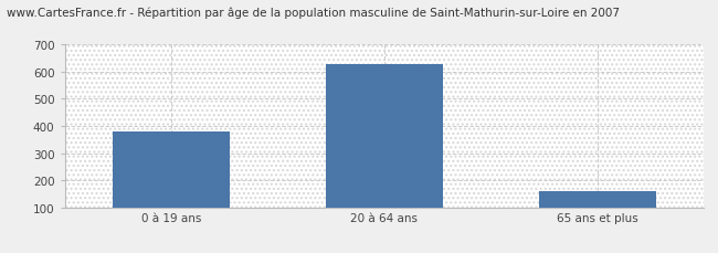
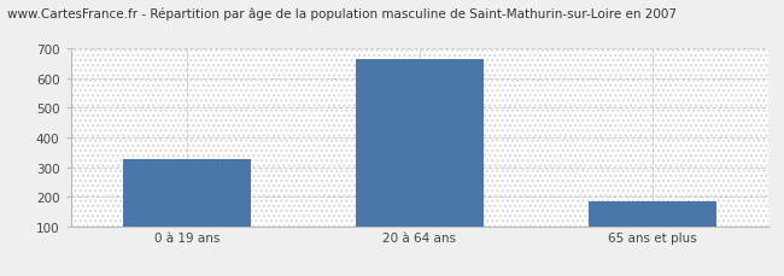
0 à 19 ans: 380 -> 325
20 à 64 ans: 630 -> 665
65 ans et plus: 160 -> 182
